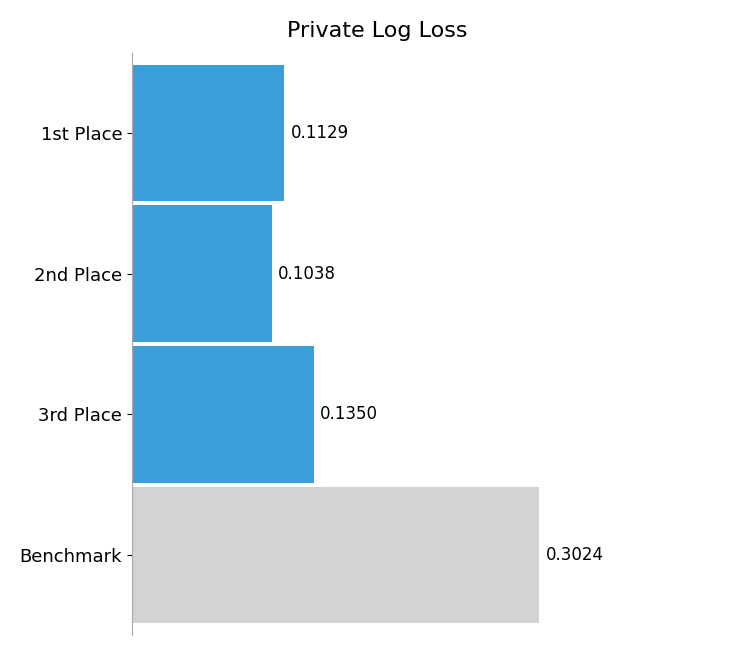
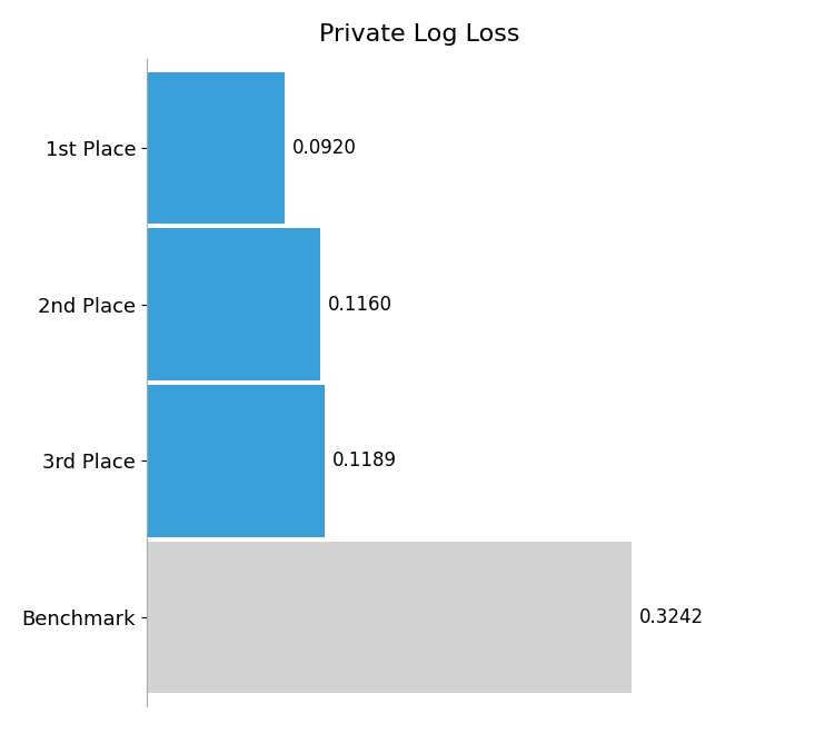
1st Place: 0.1129 -> 0.0920
2nd Place: 0.1038 -> 0.1160
3rd Place: 0.1350 -> 0.1189
Benchmark: 0.3024 -> 0.3242
